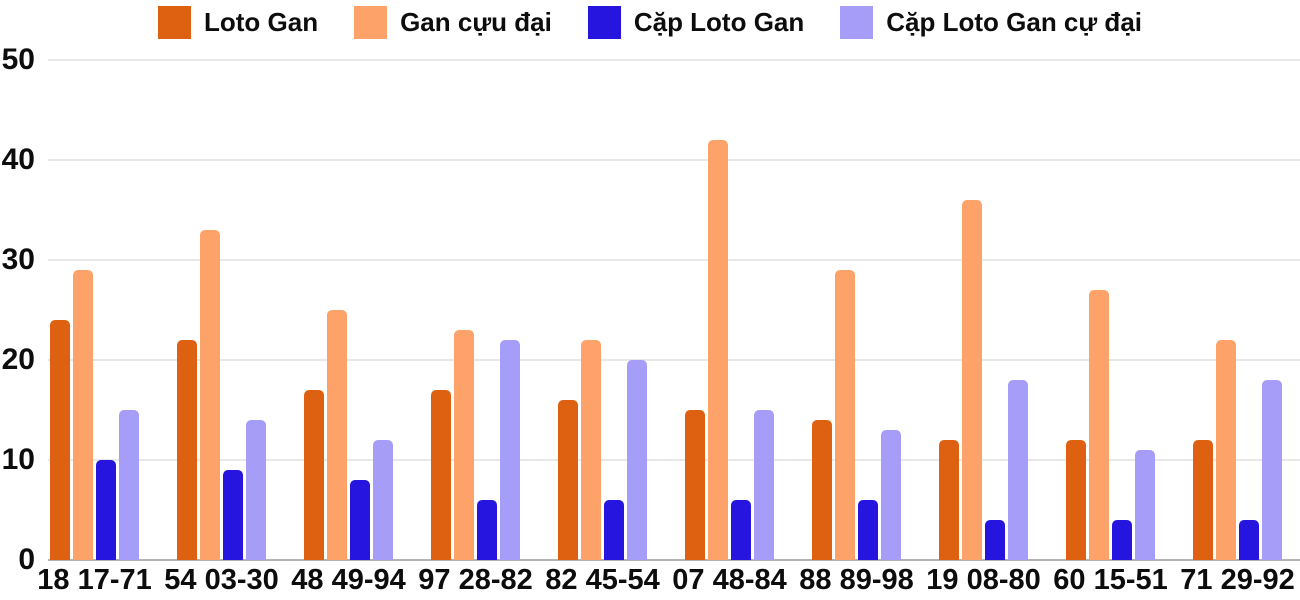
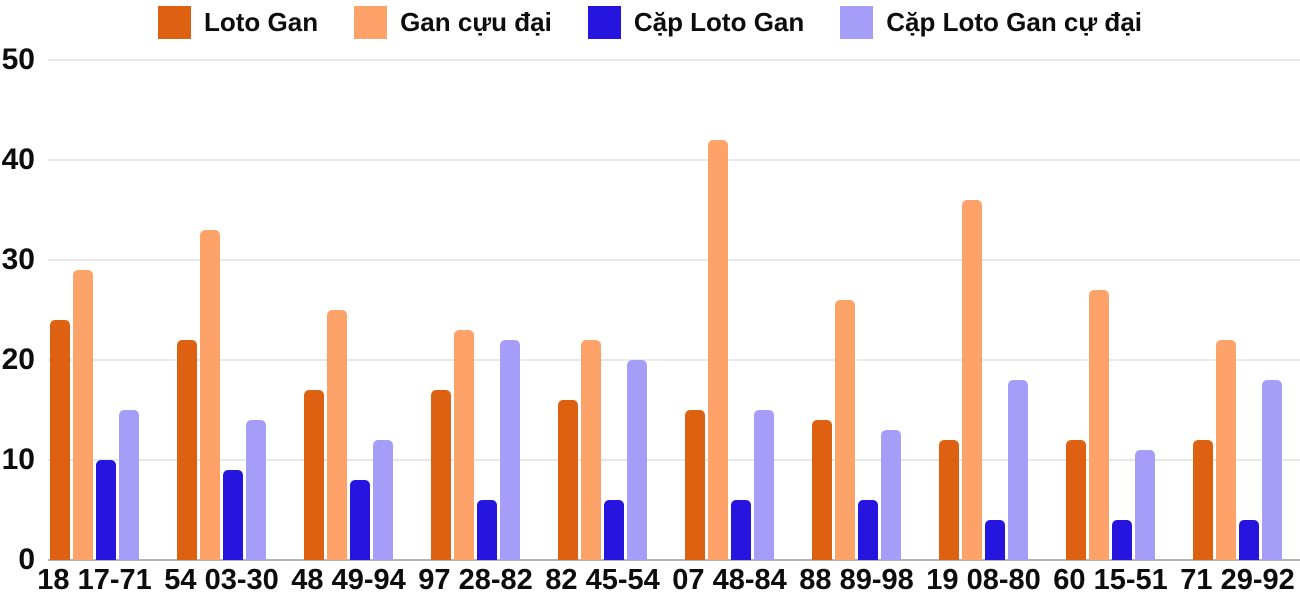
Gan cựu đại/88 89-98: 29 -> 26
